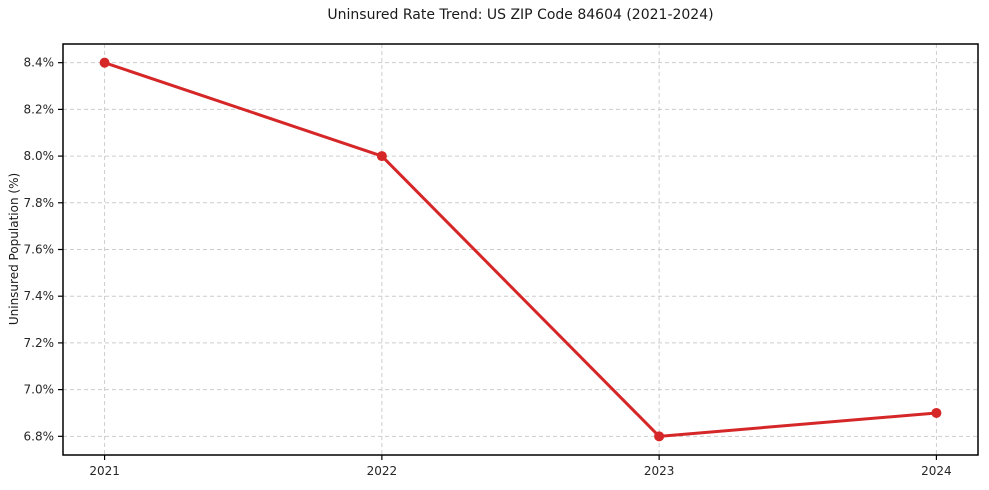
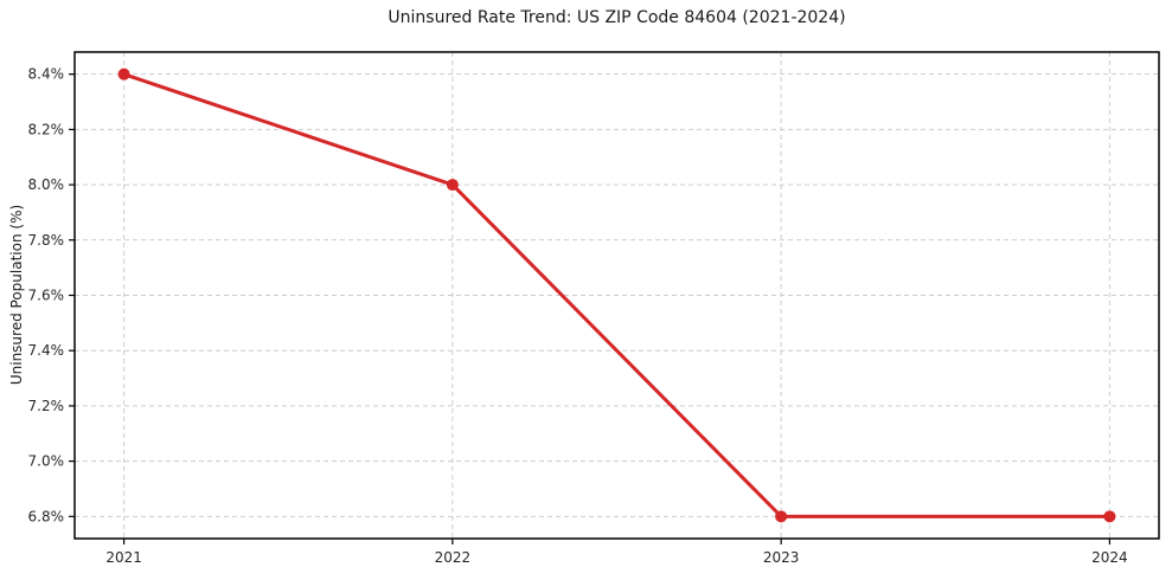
2024: 6.9% -> 6.8%
